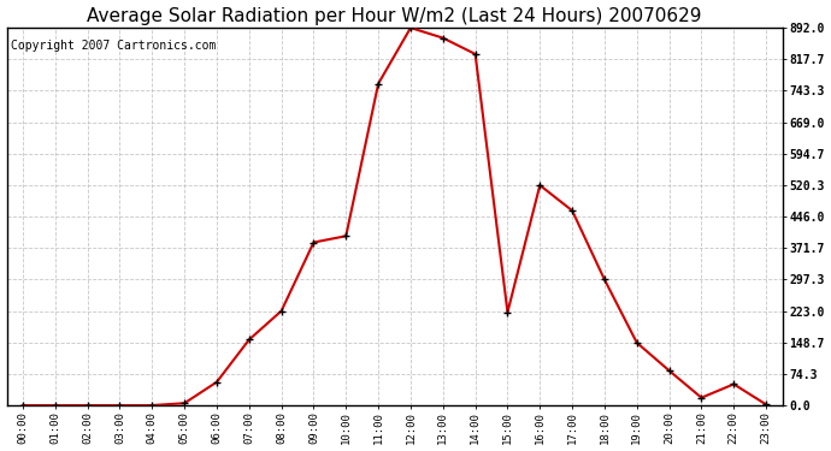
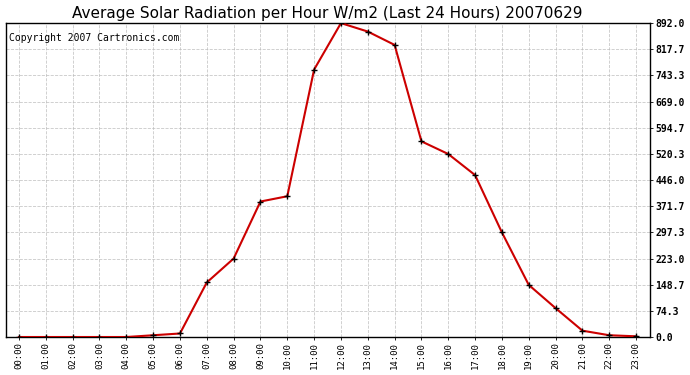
06:00: 55 -> 10
15:00: 220 -> 556
22:00: 50 -> 5
